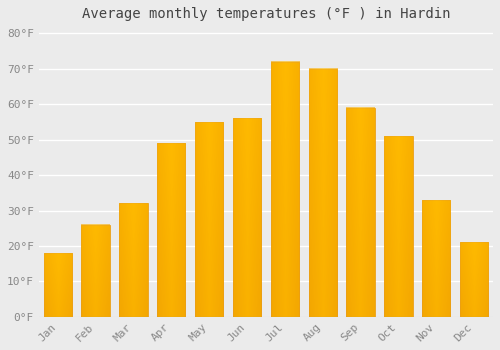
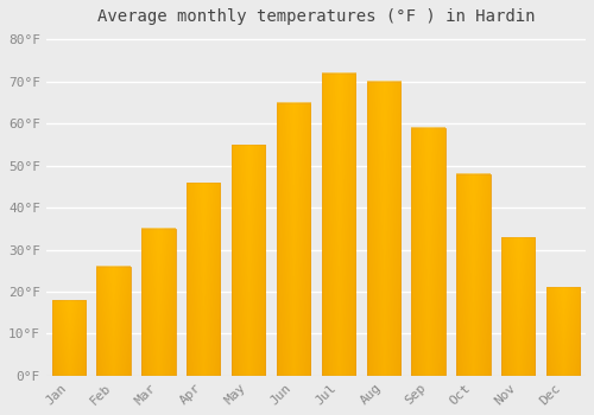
Mar: 32°F -> 35°F
Apr: 49°F -> 46°F
Jun: 56°F -> 65°F
Oct: 51°F -> 48°F
